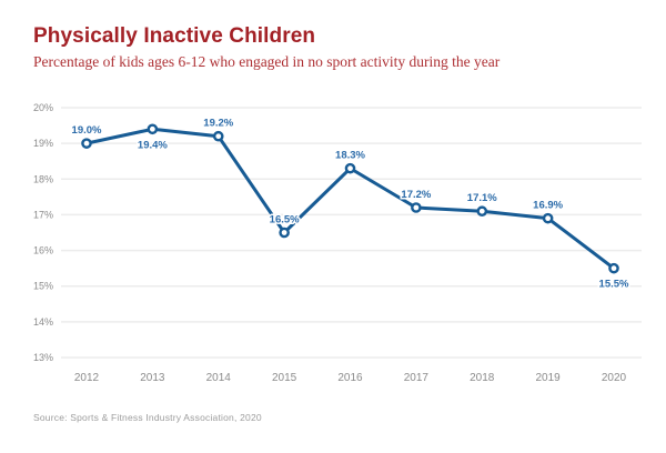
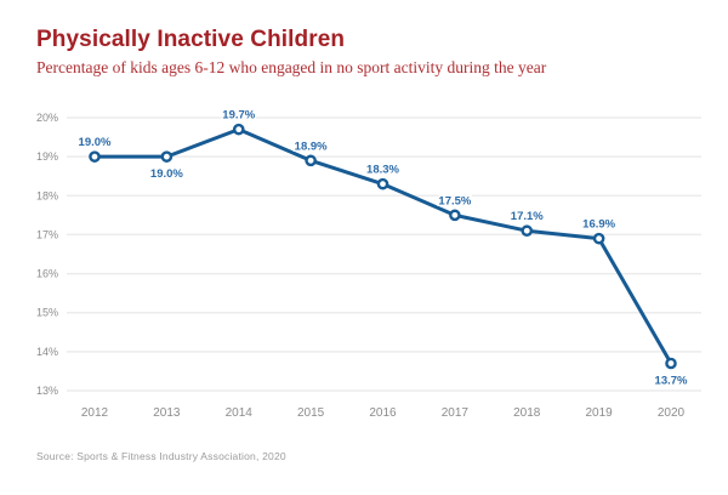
2013: 19.4% -> 19.0%
2014: 19.2% -> 19.7%
2015: 16.5% -> 18.9%
2017: 17.2% -> 17.5%
2020: 15.5% -> 13.7%
